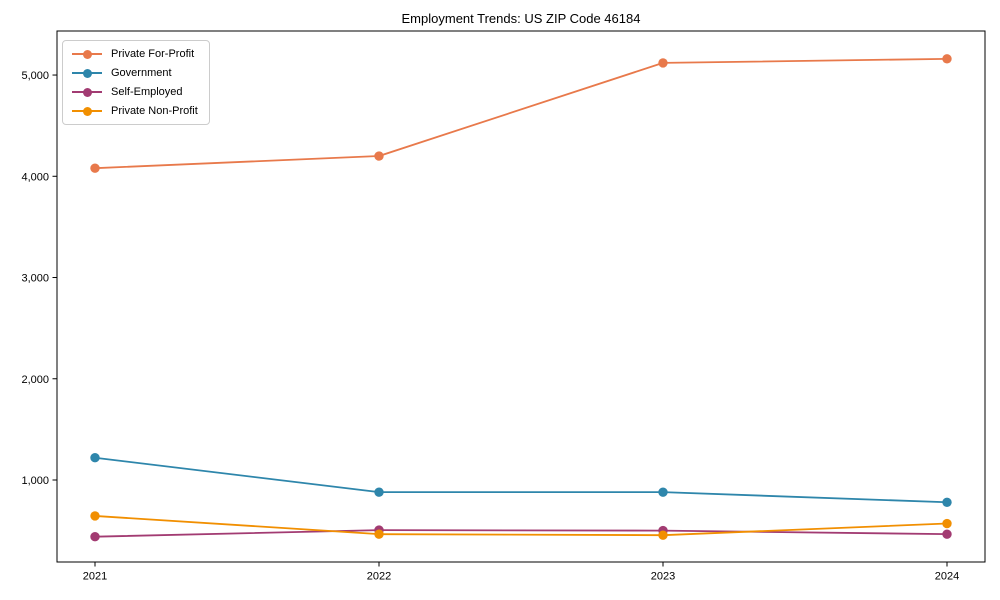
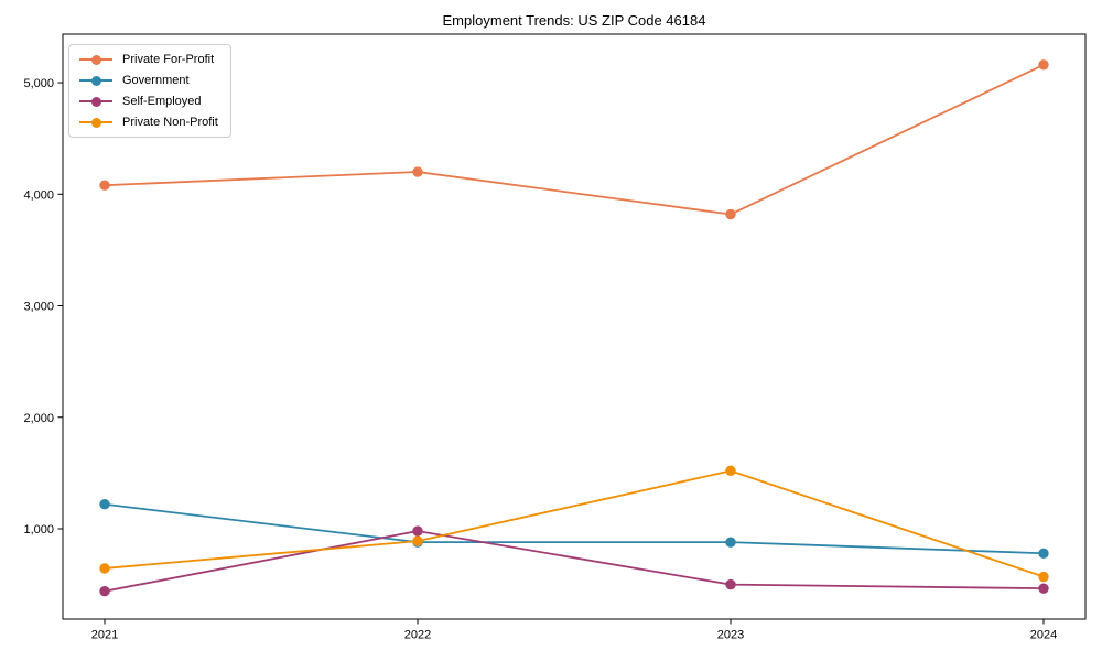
Self-Employed/2022: 500 -> 980
Private Non-Profit/2022: 460 -> 890
Private For-Profit/2023: 5120 -> 3820
Private Non-Profit/2023: 460 -> 1520
